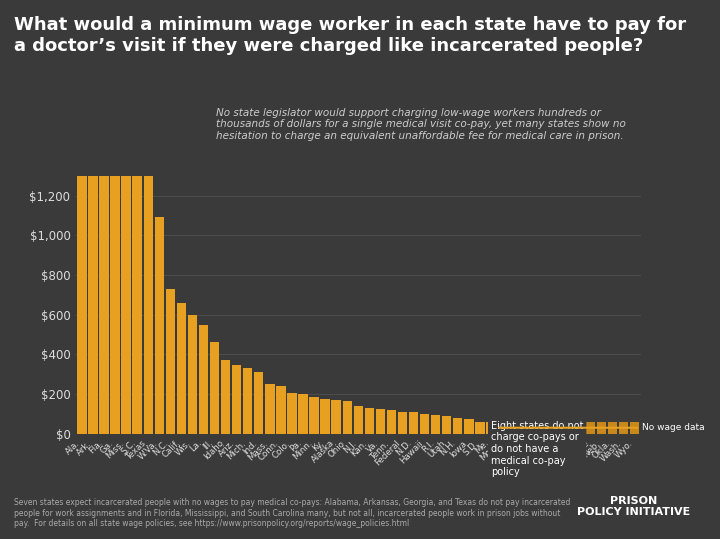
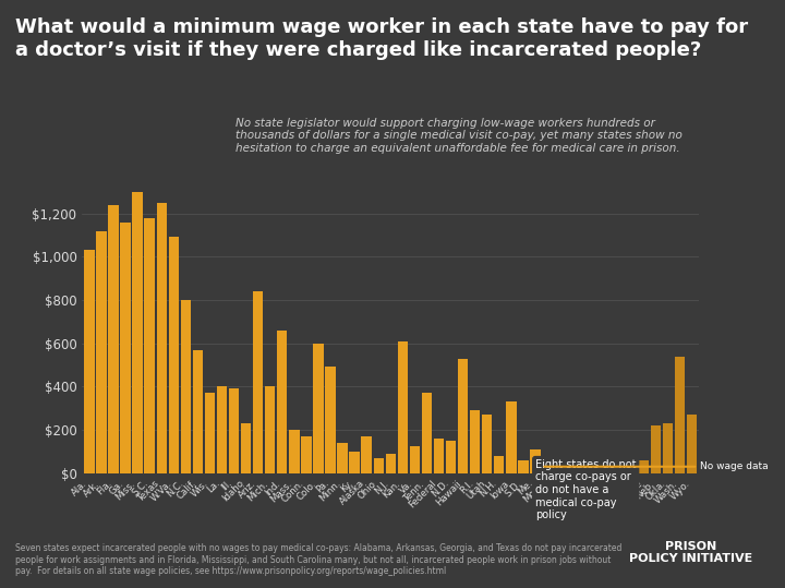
Ala.: $1,300 -> $1,030
Ark.: $1,300 -> $1,120
Fla.: $1,300 -> $1,240
Ga.: $1,300 -> $1,160
S.C.: $1,300 -> $1,180
Texas: $1,300 -> $1,250
N.C.: $730 -> $800
Calif.: $660 -> $570
Wis.: $600 -> $370
La.: $550 -> $400
Ill.: $460 -> $390
Idaho: $370 -> $230
Ariz.: $340 -> $840
Mich.: $330 -> $400
Ind.: $310 -> $660
Mass.: $250 -> $200
Conn.: $240 -> $170
Colo.: $200 -> $600
Pa.: $200 -> $490
Minn.: $180 -> $140
Ky.: $180 -> $100
Ohio: $160 -> $70
N.J.: $140 -> $90
Kan.: $130 -> $610
Tenn.: $120 -> $370
Federal: $110 -> $160
N.D.: $110 -> $150
Hawaii: $100 -> $530
R.I.: $100 -> $290
Utah: $90 -> $270
Iowa: $80 -> $330
Me.: $60 -> $110
Neb.: $60 -> $220
Okla.: $60 -> $230
Wash.: $60 -> $540
Wyo.: $60 -> $270
